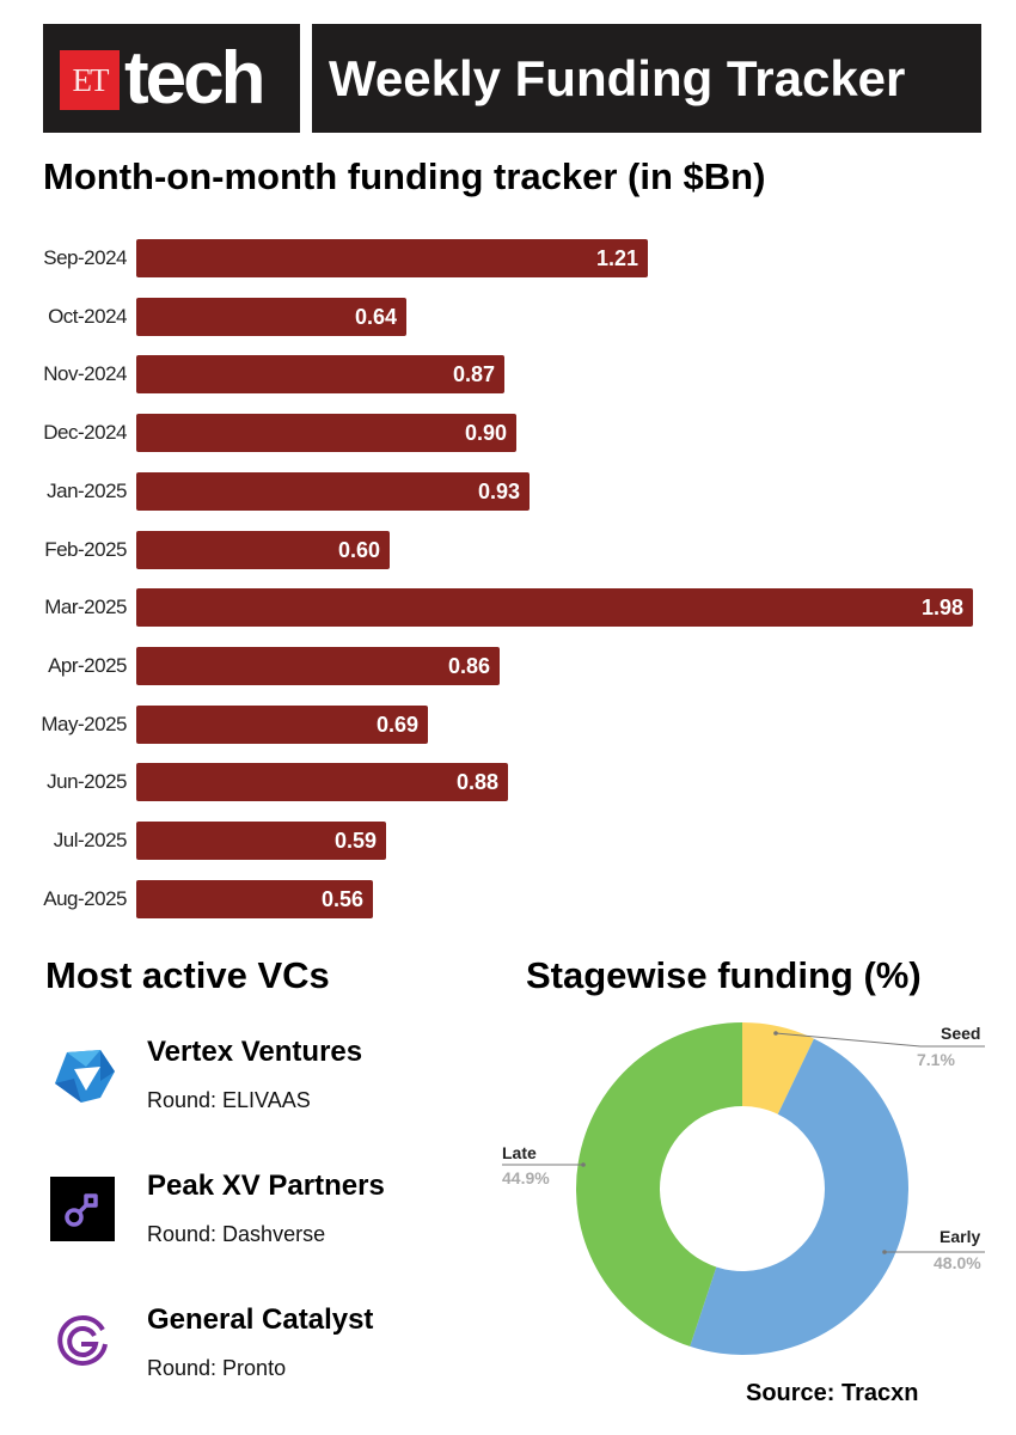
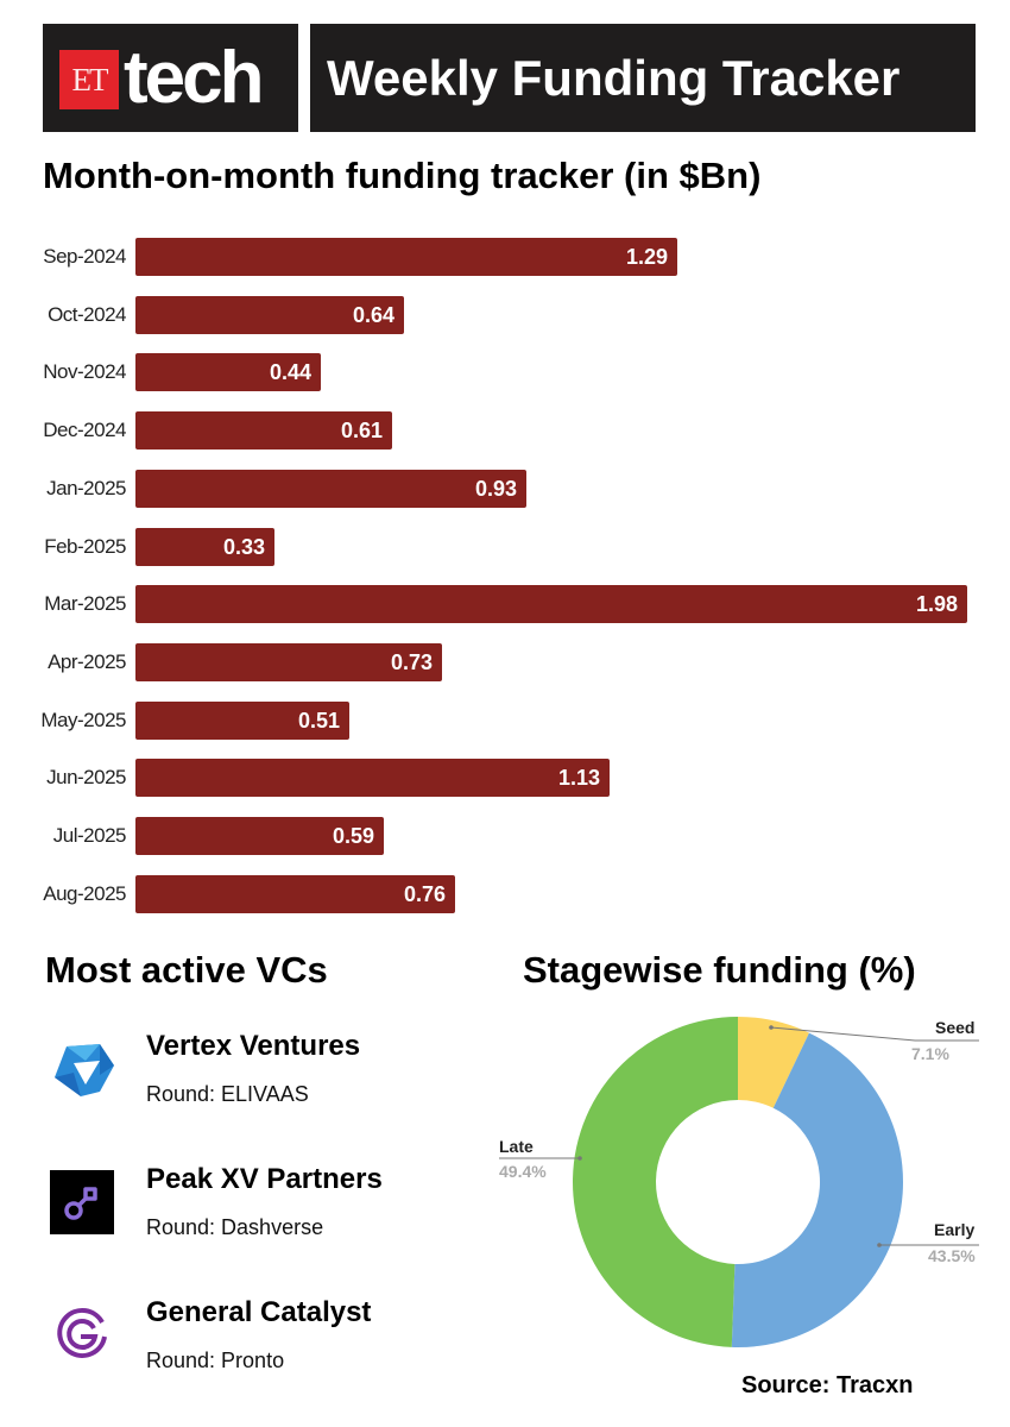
Month-on-month funding tracker (in $Bn)/Sep-2024: 1.21 -> 1.29
Month-on-month funding tracker (in $Bn)/Nov-2024: 0.87 -> 0.44
Month-on-month funding tracker (in $Bn)/Dec-2024: 0.90 -> 0.61
Month-on-month funding tracker (in $Bn)/Feb-2025: 0.60 -> 0.33
Month-on-month funding tracker (in $Bn)/Apr-2025: 0.86 -> 0.73
Month-on-month funding tracker (in $Bn)/May-2025: 0.69 -> 0.51
Month-on-month funding tracker (in $Bn)/Jun-2025: 0.88 -> 1.13
Month-on-month funding tracker (in $Bn)/Aug-2025: 0.56 -> 0.76
Stagewise funding (%)/Early: 48.0% -> 43.5%
Stagewise funding (%)/Late: 44.9% -> 49.4%
